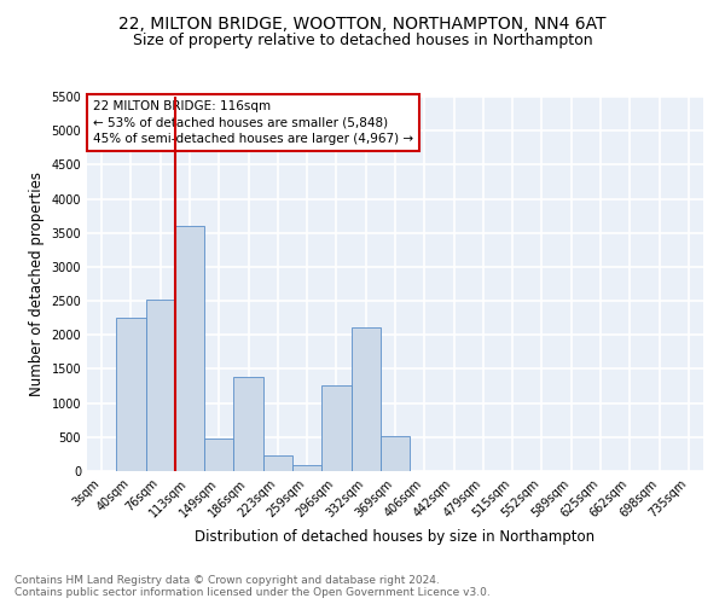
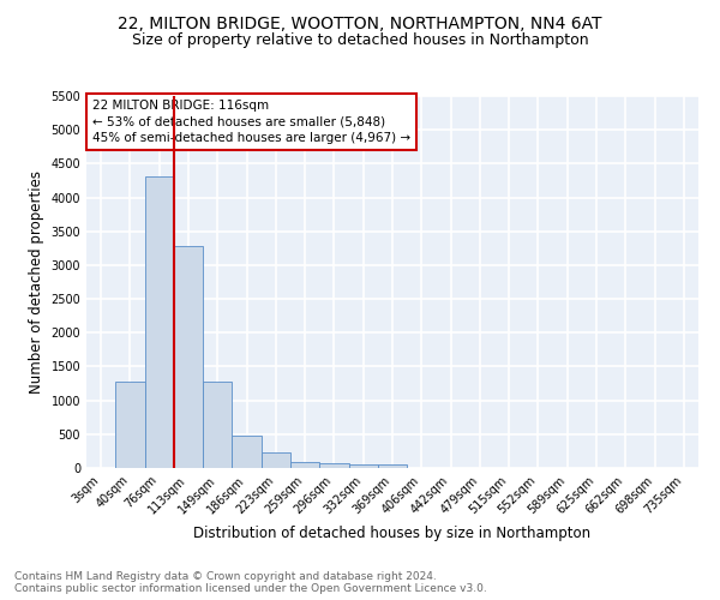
40sqm: 2260 -> 1270
76sqm: 2520 -> 4310
113sqm: 3600 -> 3290
149sqm: 480 -> 1280
186sqm: 1380 -> 480
296sqm: 1260 -> 60
332sqm: 2120 -> 60
369sqm: 520 -> 60
